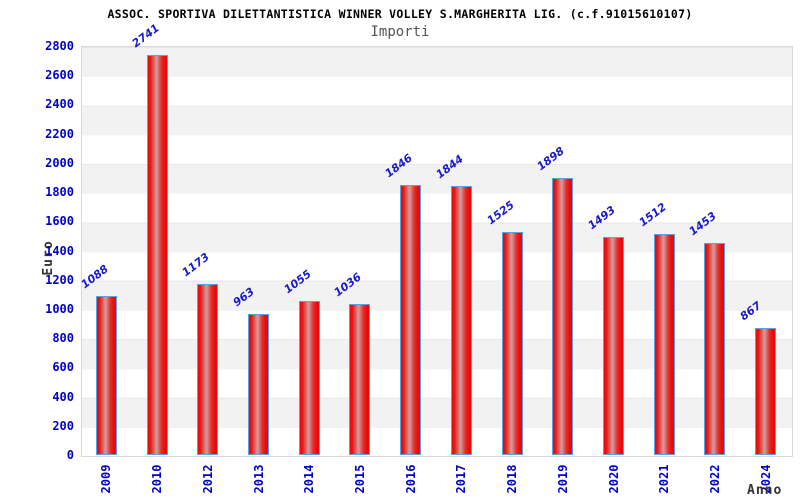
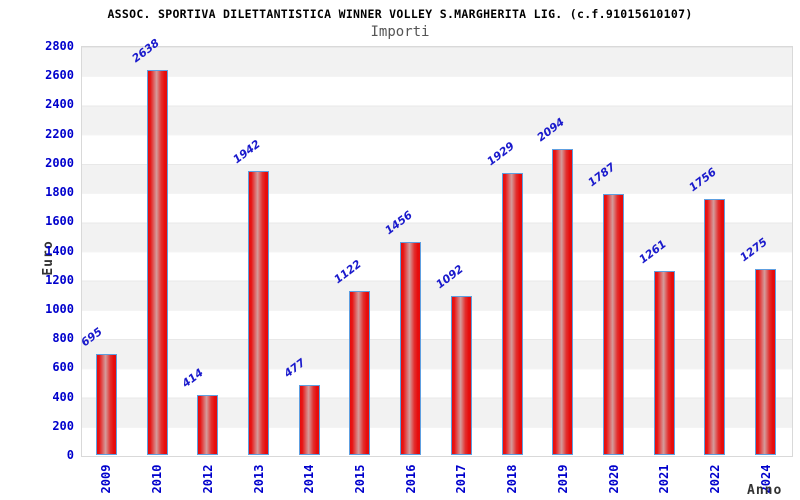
2009: 1088 -> 695
2010: 2741 -> 2638
2012: 1173 -> 414
2013: 963 -> 1942
2014: 1055 -> 477
2015: 1036 -> 1122
2016: 1846 -> 1456
2017: 1844 -> 1092
2018: 1525 -> 1929
2019: 1898 -> 2094
2020: 1493 -> 1787
2021: 1512 -> 1261
2022: 1453 -> 1756
2024: 867 -> 1275
